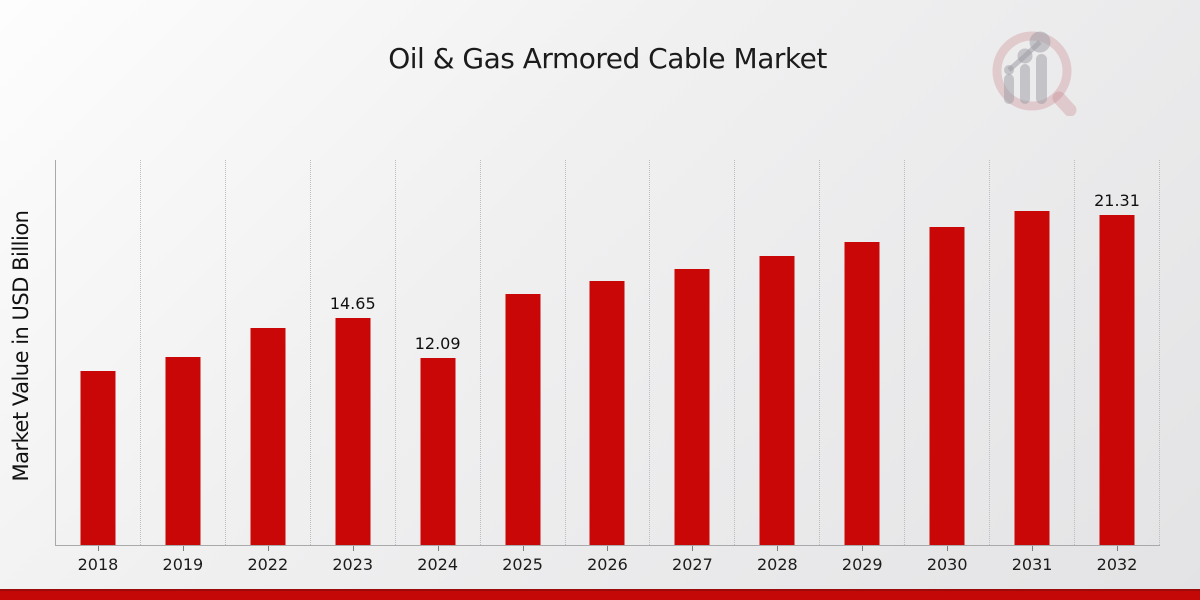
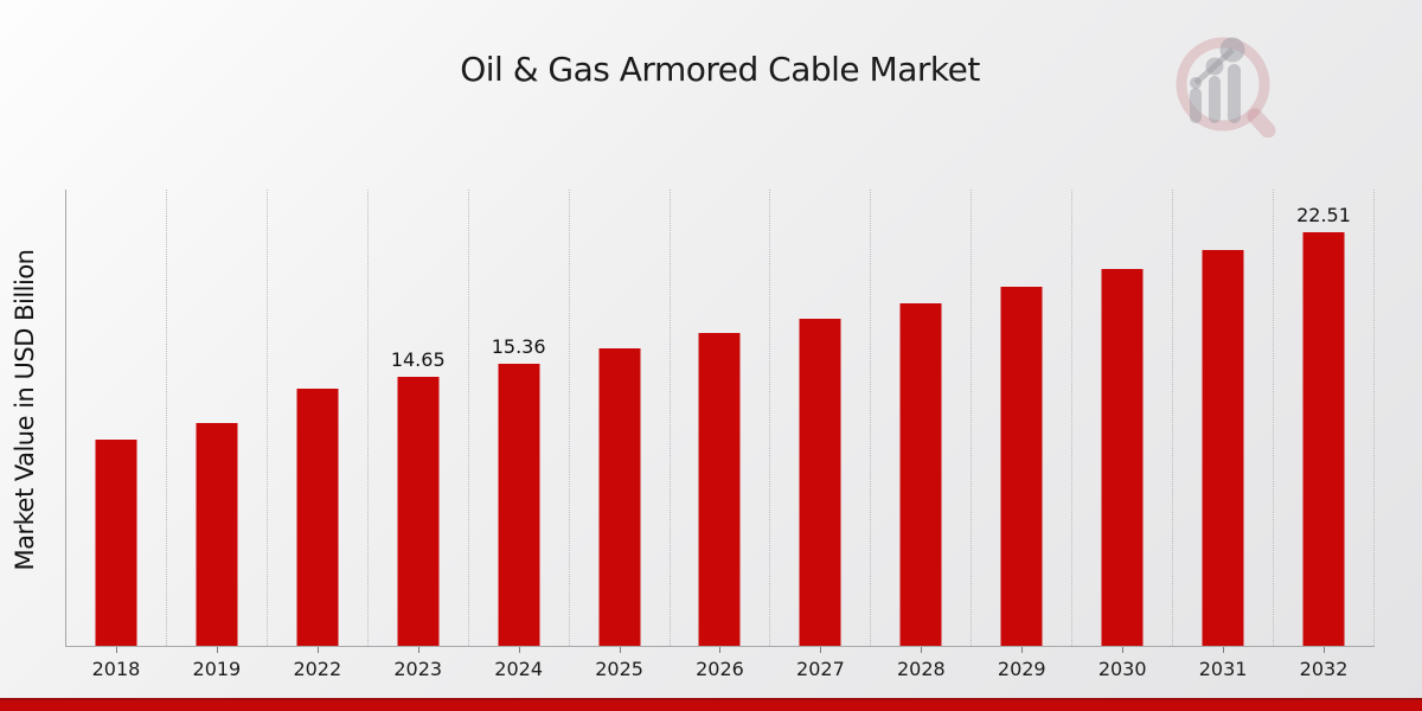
2024: 12.09 -> 15.36
2032: 21.31 -> 22.51
